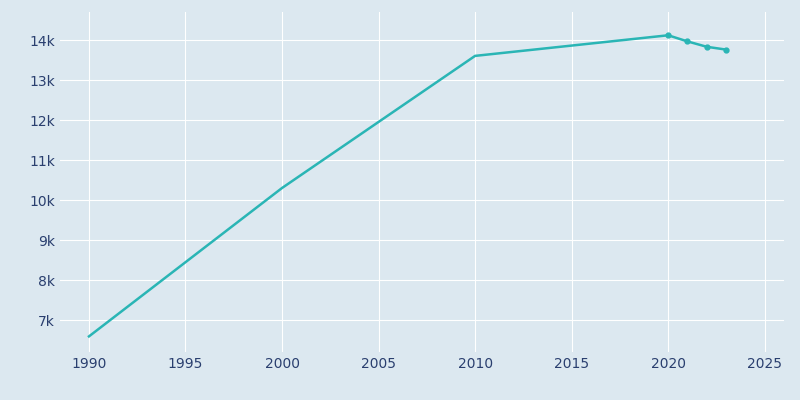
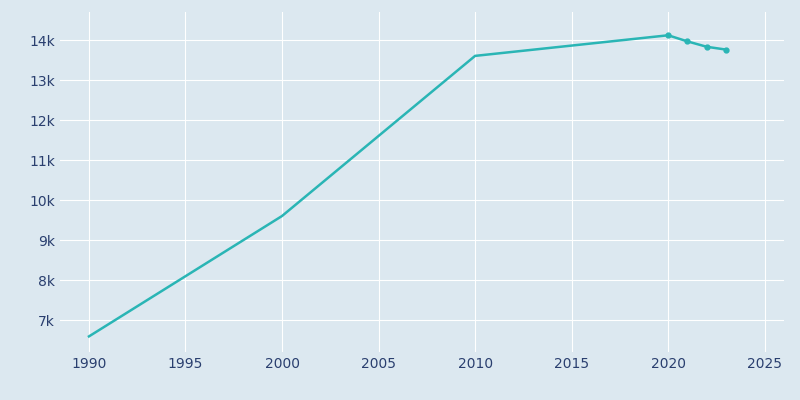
2000: 10.30k -> 9.60k
